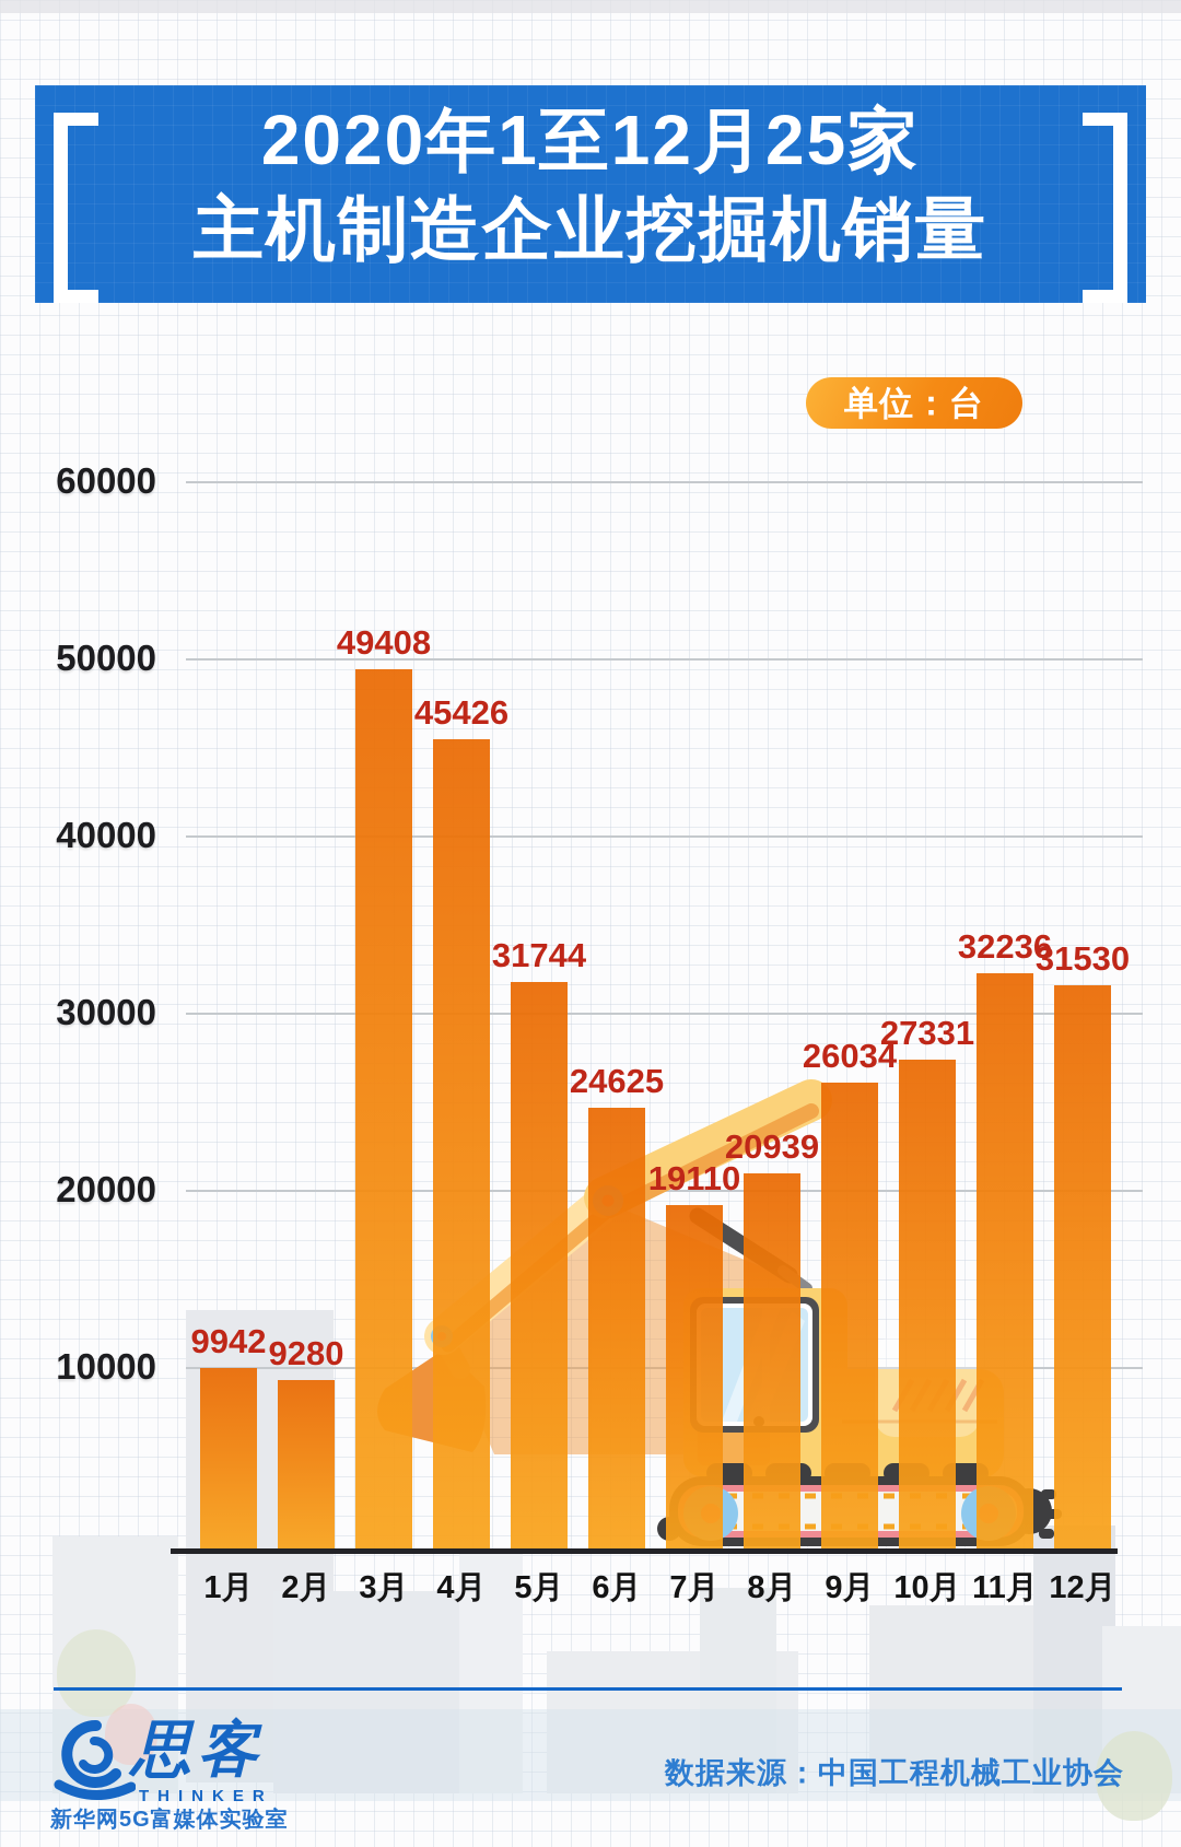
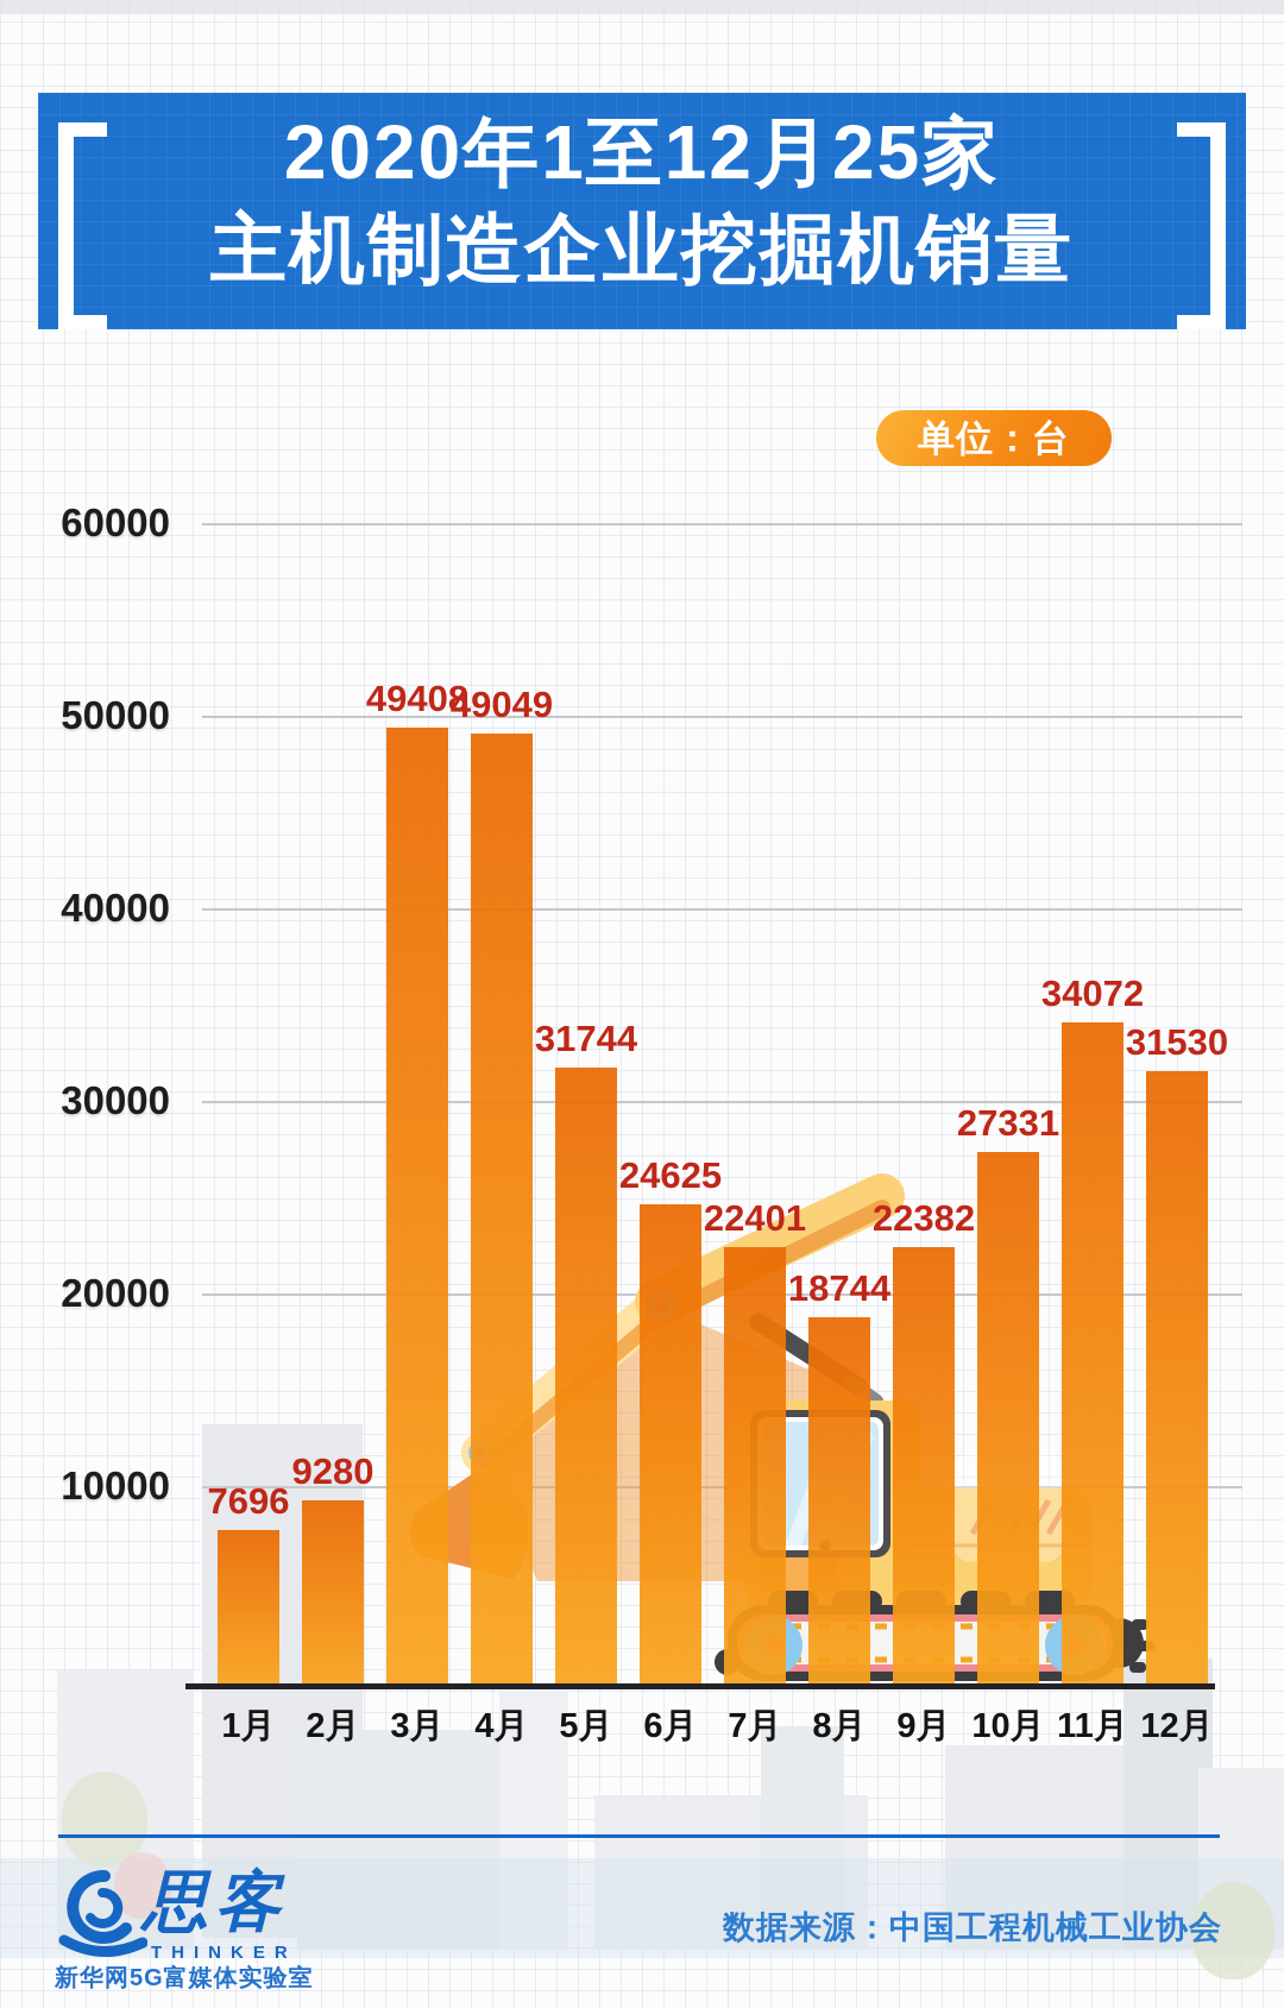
1月: 9942 -> 7696
4月: 45426 -> 49049
7月: 19110 -> 22401
8月: 20939 -> 18744
9月: 26034 -> 22382
11月: 32236 -> 34072
